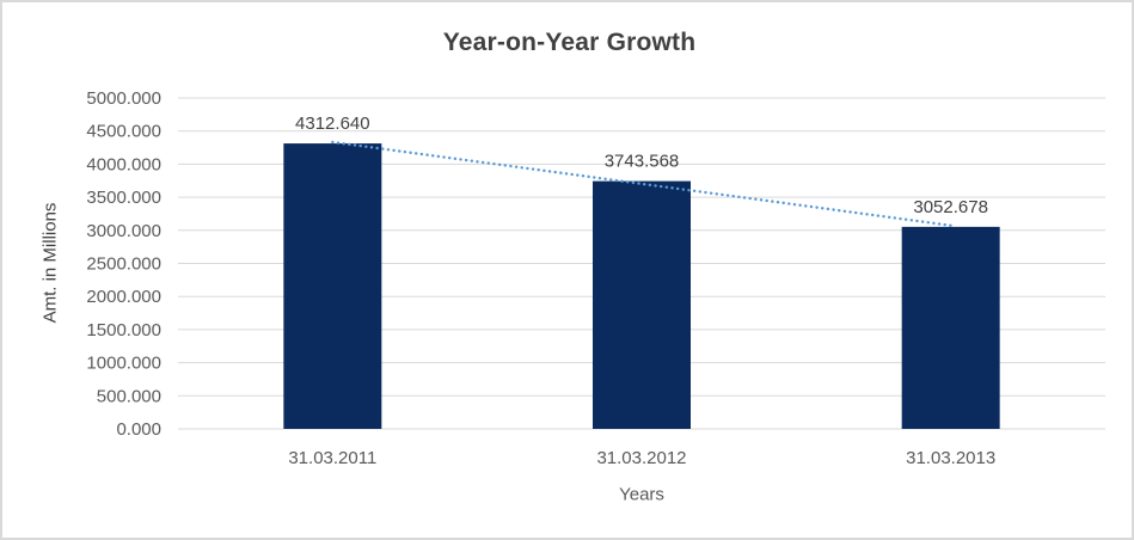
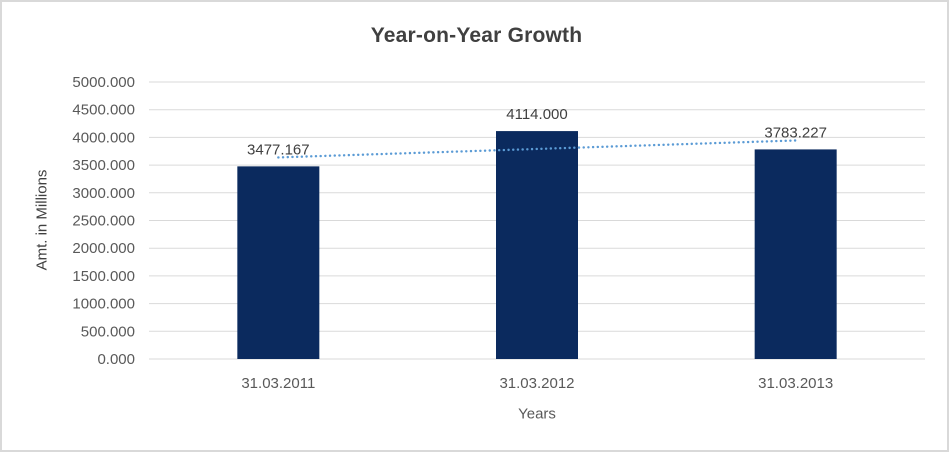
31.03.2011: 4312.640 -> 3477.167
31.03.2012: 3743.568 -> 4114.000
31.03.2013: 3052.678 -> 3783.227
